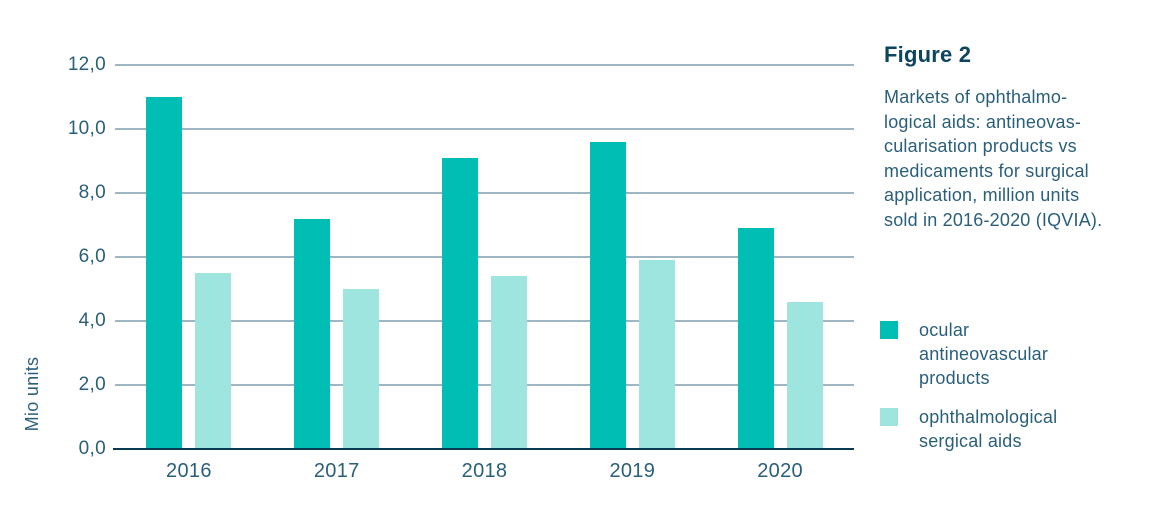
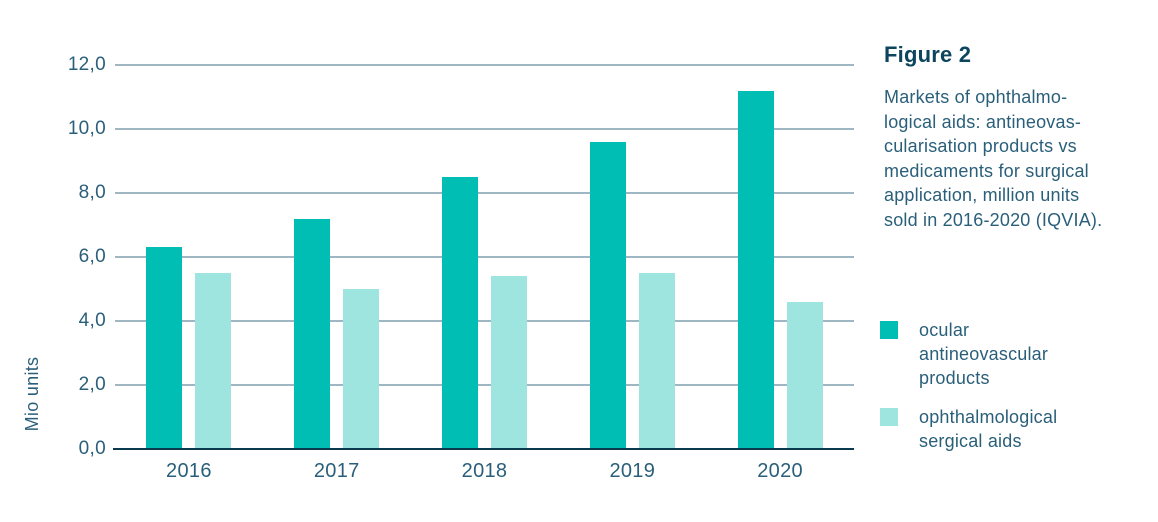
ocular antineovascular products/2016: 11,0 -> 6,3
ocular antineovascular products/2018: 9,1 -> 8,5
ophthalmological sergical aids/2019: 5,9 -> 5,5
ocular antineovascular products/2020: 6,9 -> 11,2
